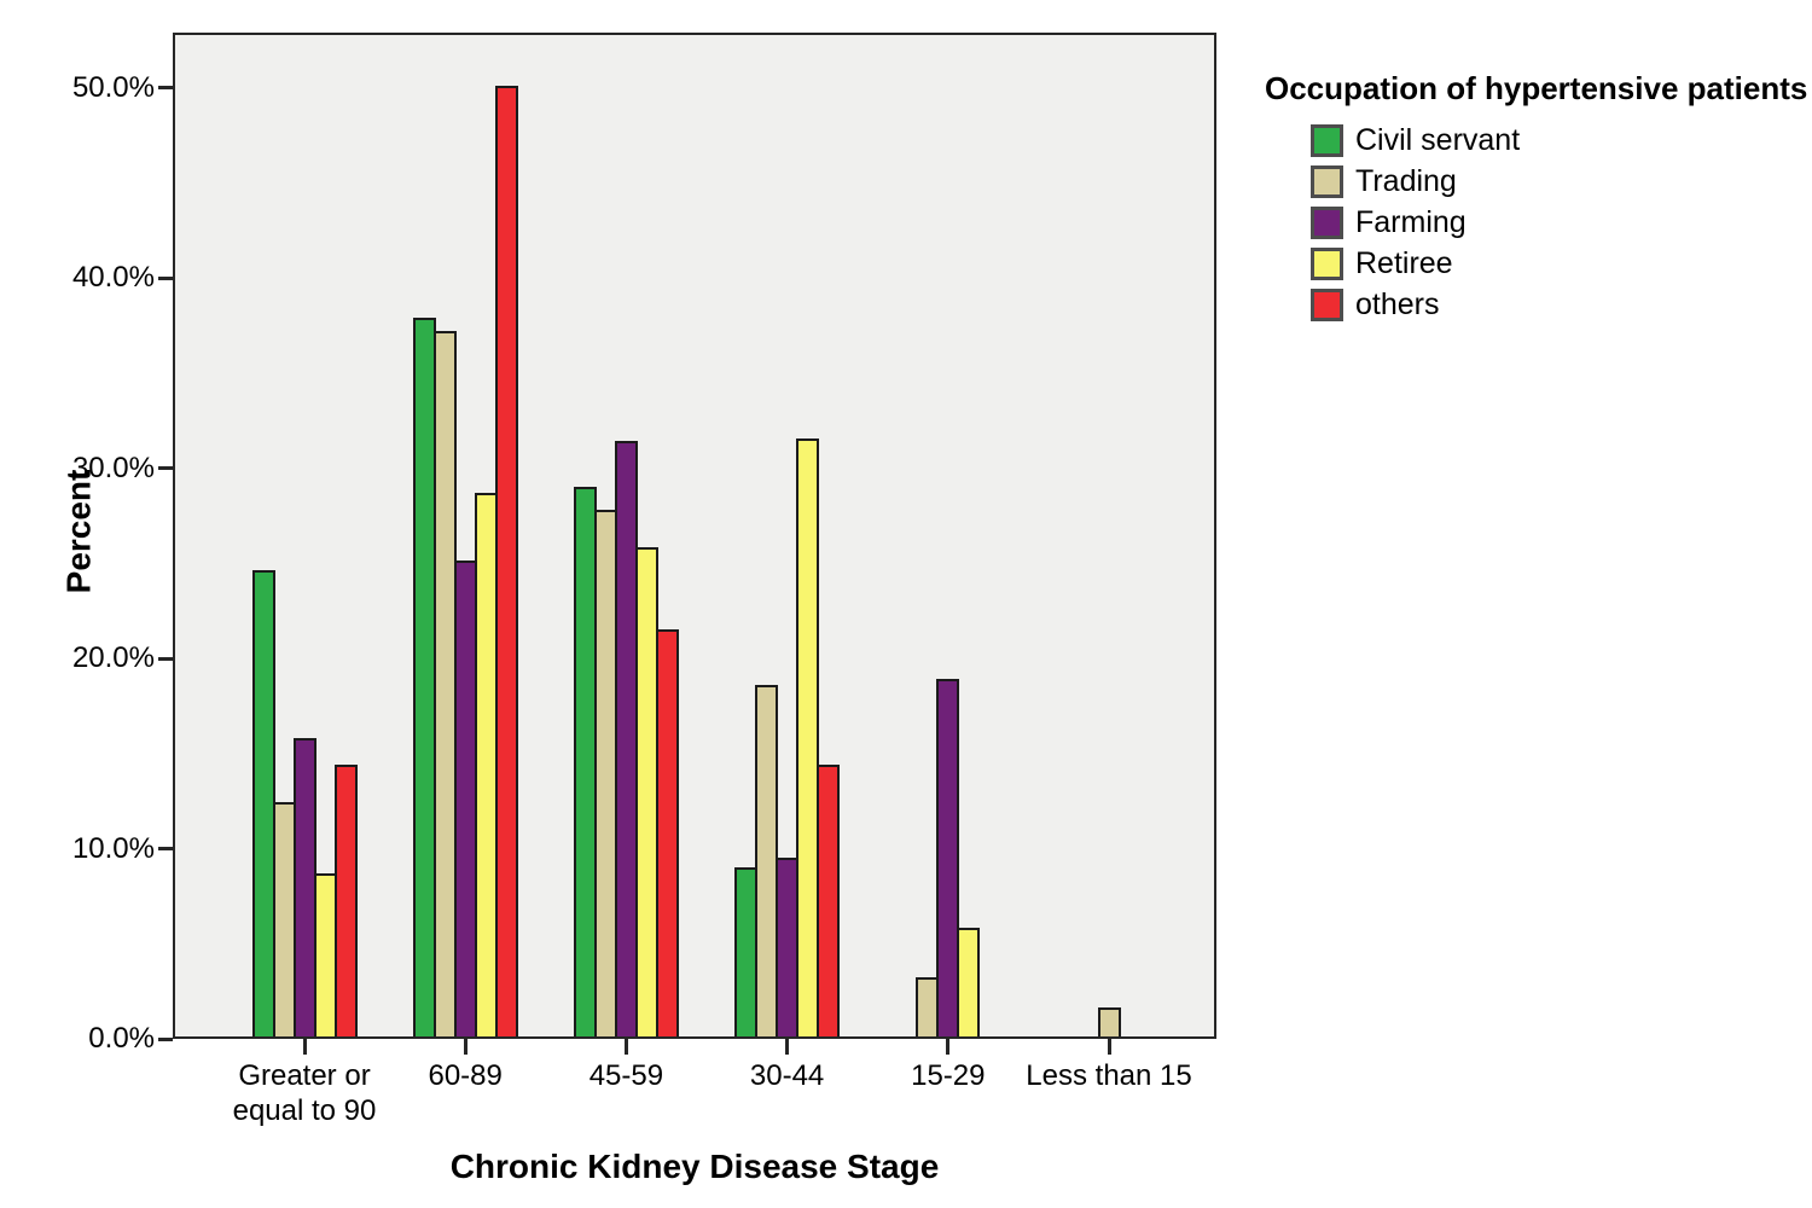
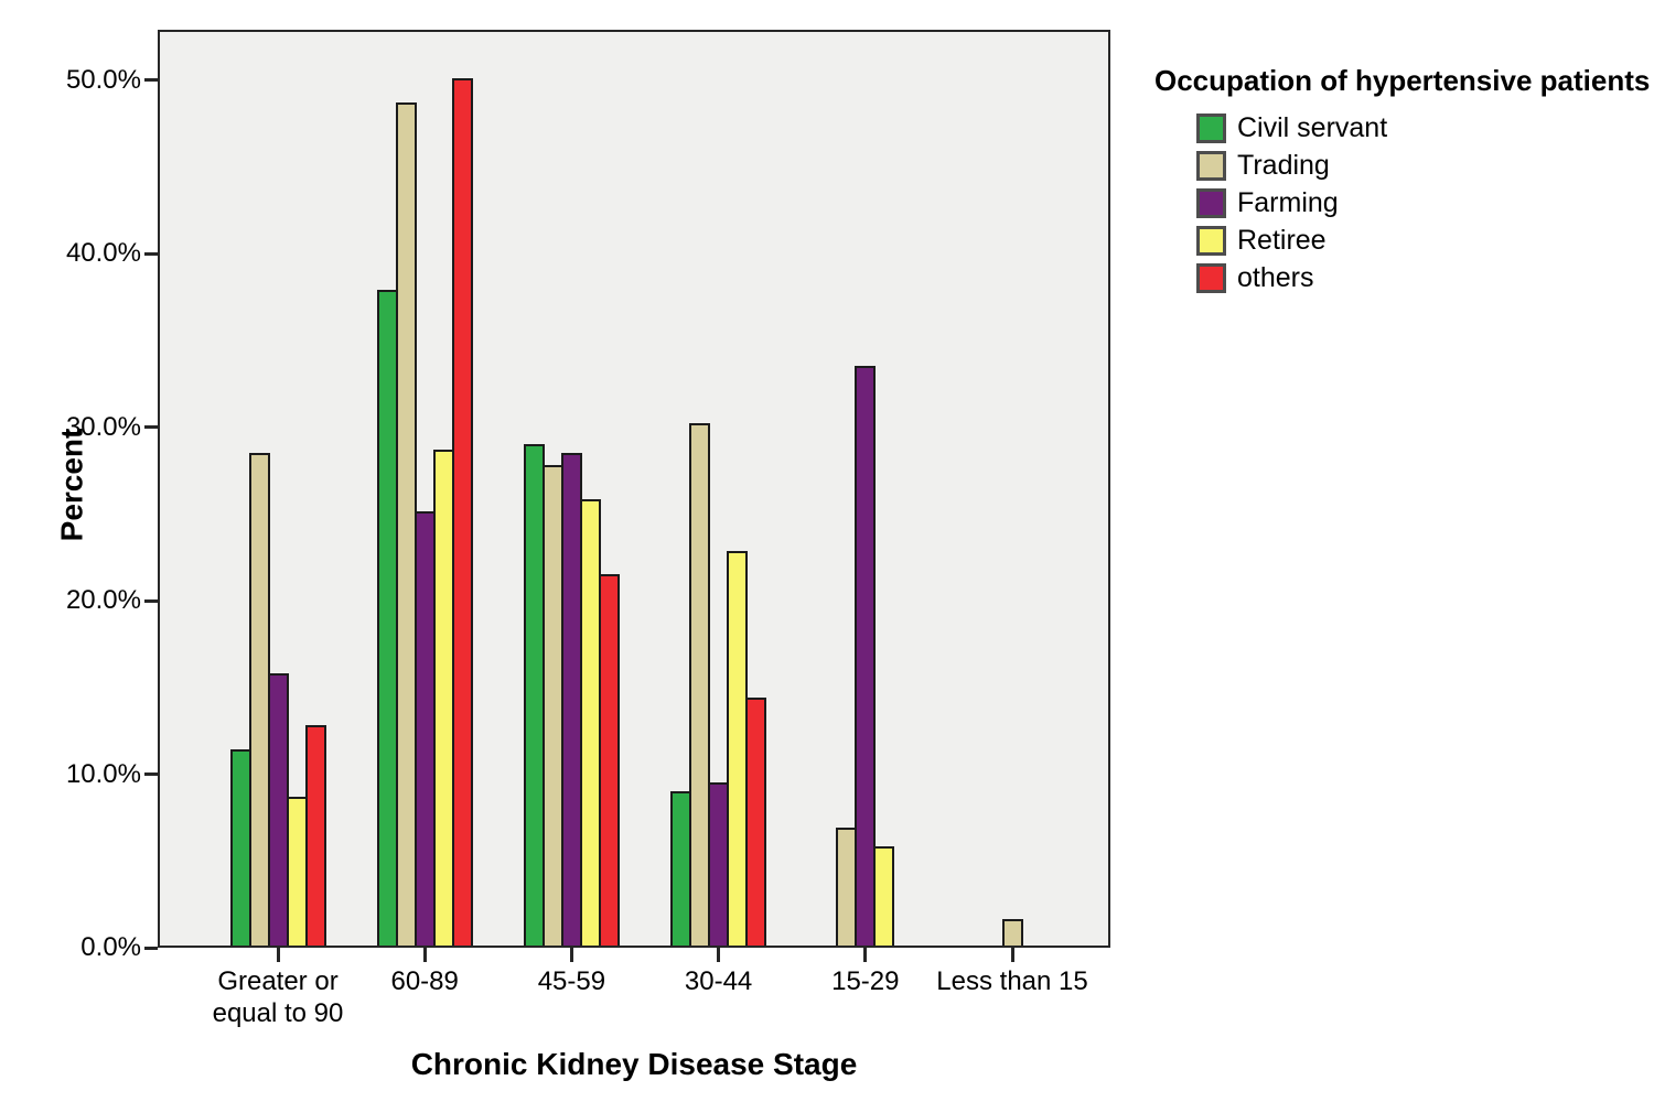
Civil servant/Greater or equal to 90: 24.5% -> 11.3%
Trading/Greater or equal to 90: 12.3% -> 28.4%
others/Greater or equal to 90: 14.3% -> 12.7%
Trading/60-89: 37.1% -> 48.6%
Farming/45-59: 31.3% -> 28.4%
Trading/30-44: 18.5% -> 30.1%
Retiree/30-44: 31.4% -> 22.7%
Trading/15-29: 3.1% -> 6.8%
Farming/15-29: 18.8% -> 33.4%
